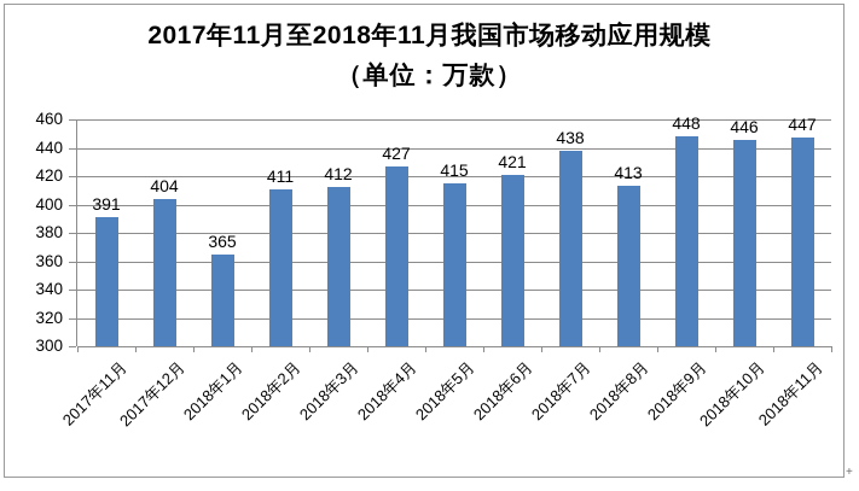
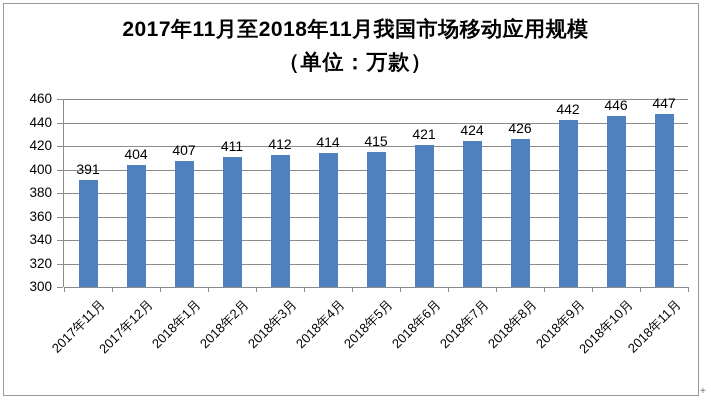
2018年1月: 365 -> 407
2018年4月: 427 -> 414
2018年7月: 438 -> 424
2018年8月: 413 -> 426
2018年9月: 448 -> 442
